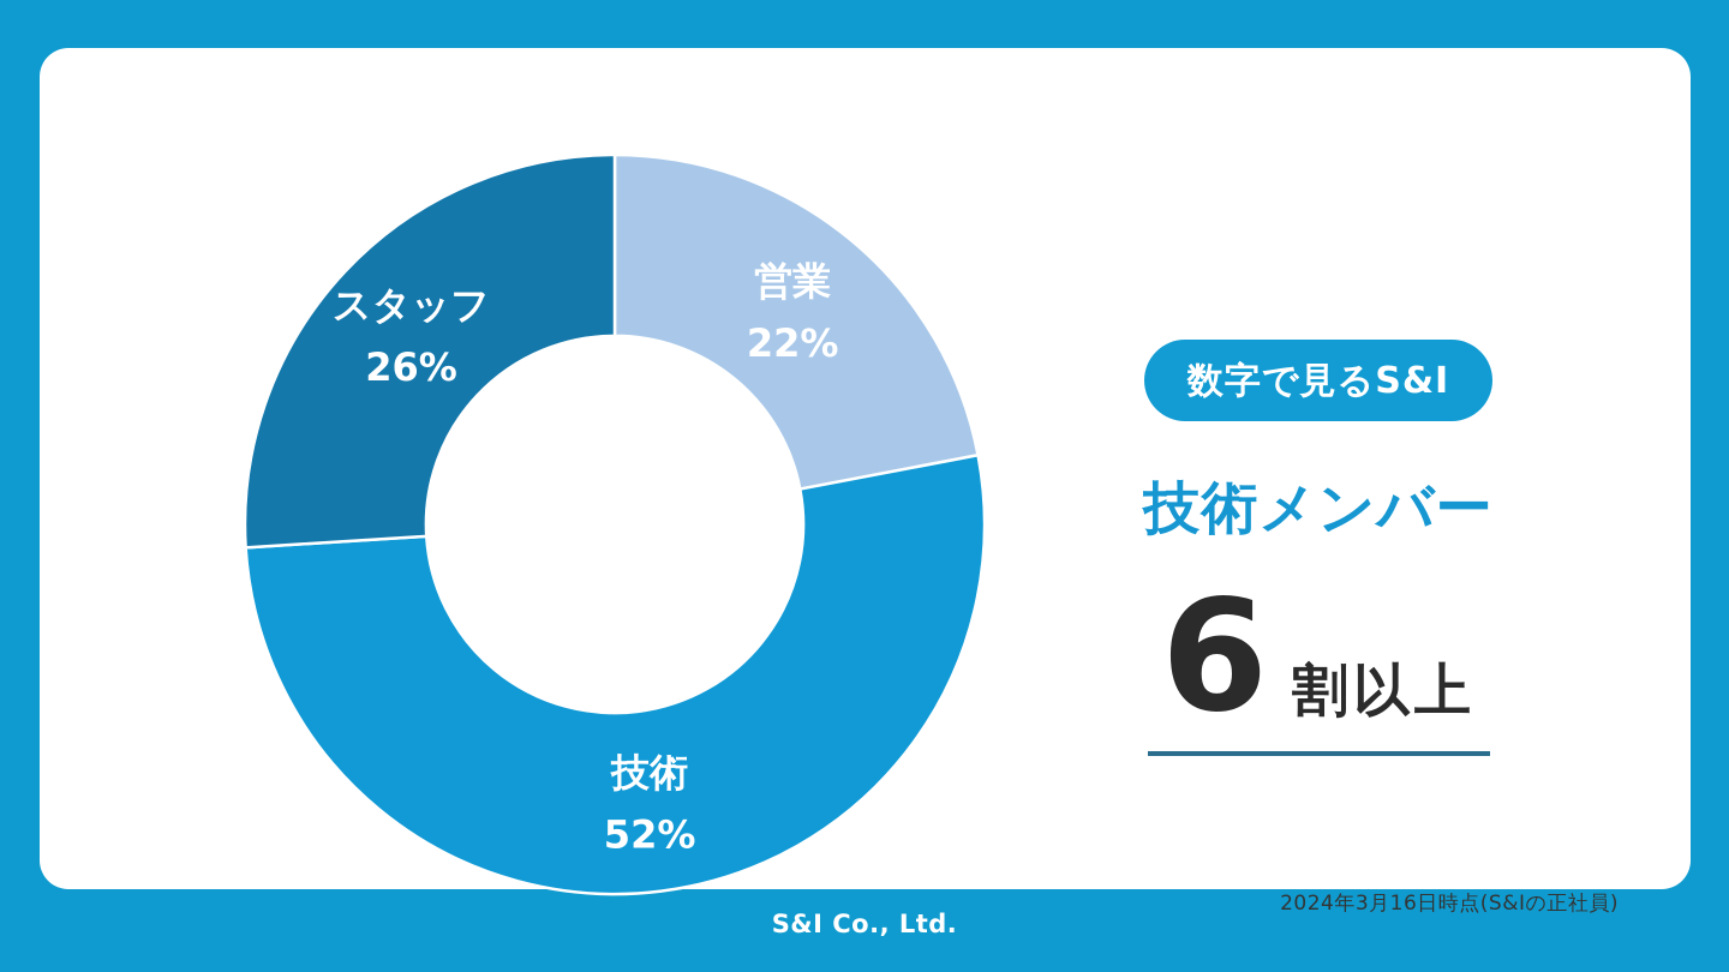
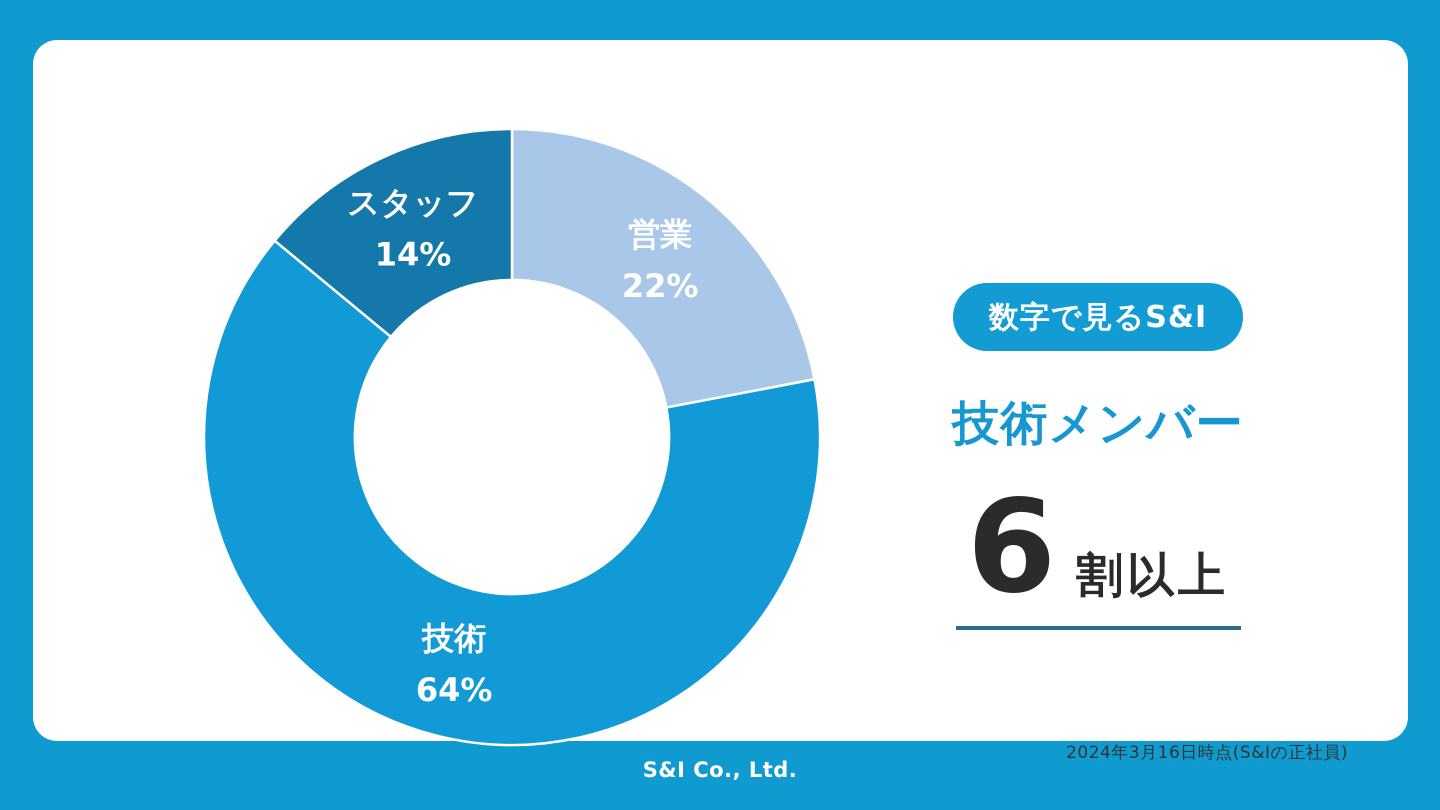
技術: 52% -> 64%
スタッフ: 26% -> 14%
